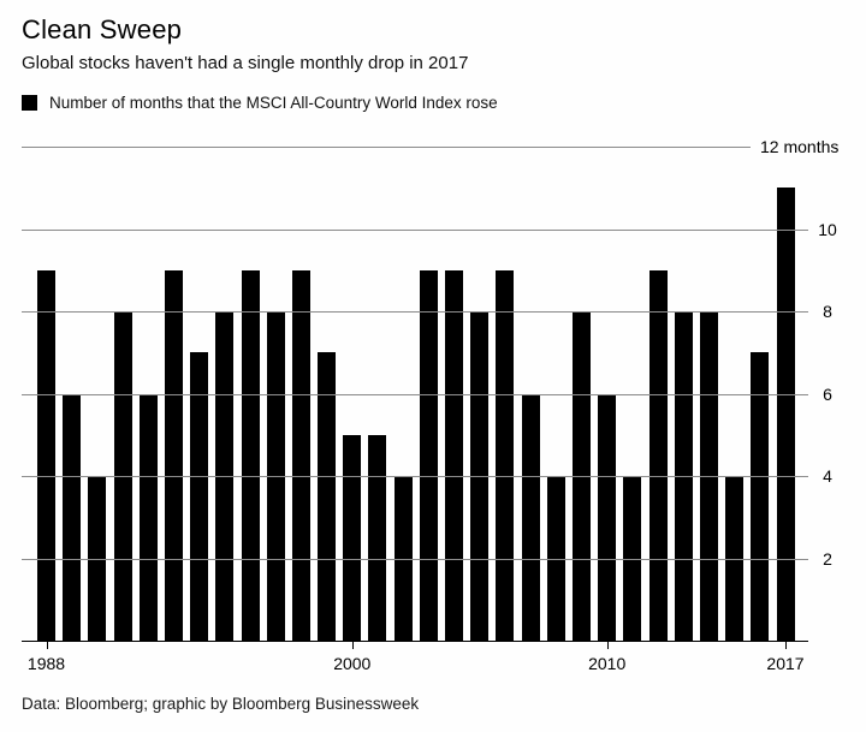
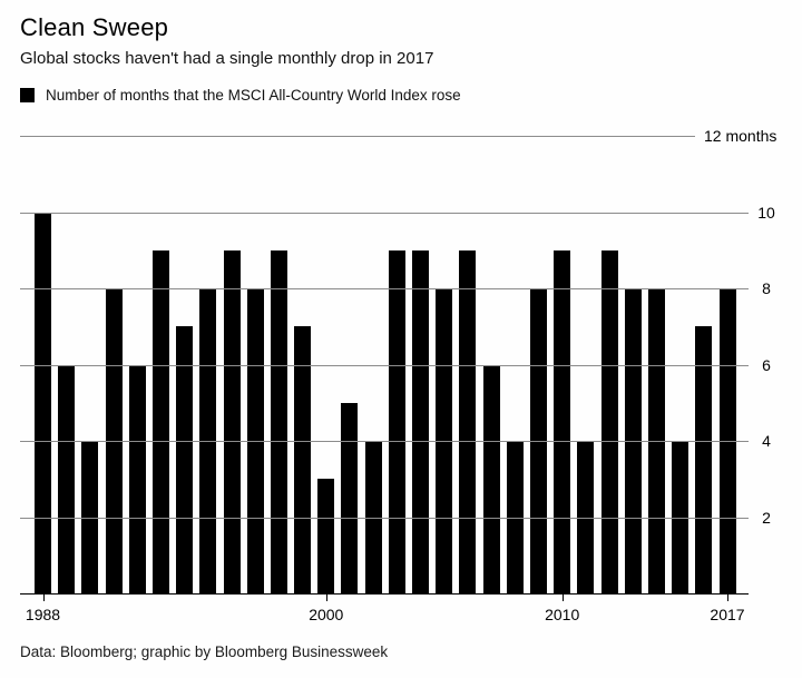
1988: 9 -> 10
2000: 5 -> 3
2010: 6 -> 9
2017: 11 -> 8
